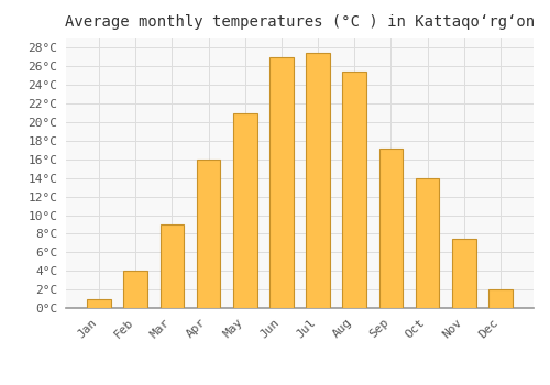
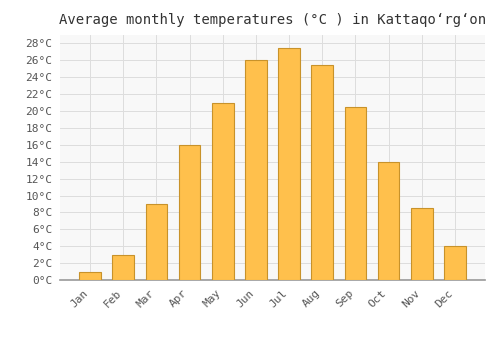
Feb: 4.0°C -> 3.0°C
Jun: 27.0°C -> 26.0°C
Sep: 17.2°C -> 20.5°C
Nov: 7.4°C -> 8.5°C
Dec: 2.0°C -> 4.0°C
